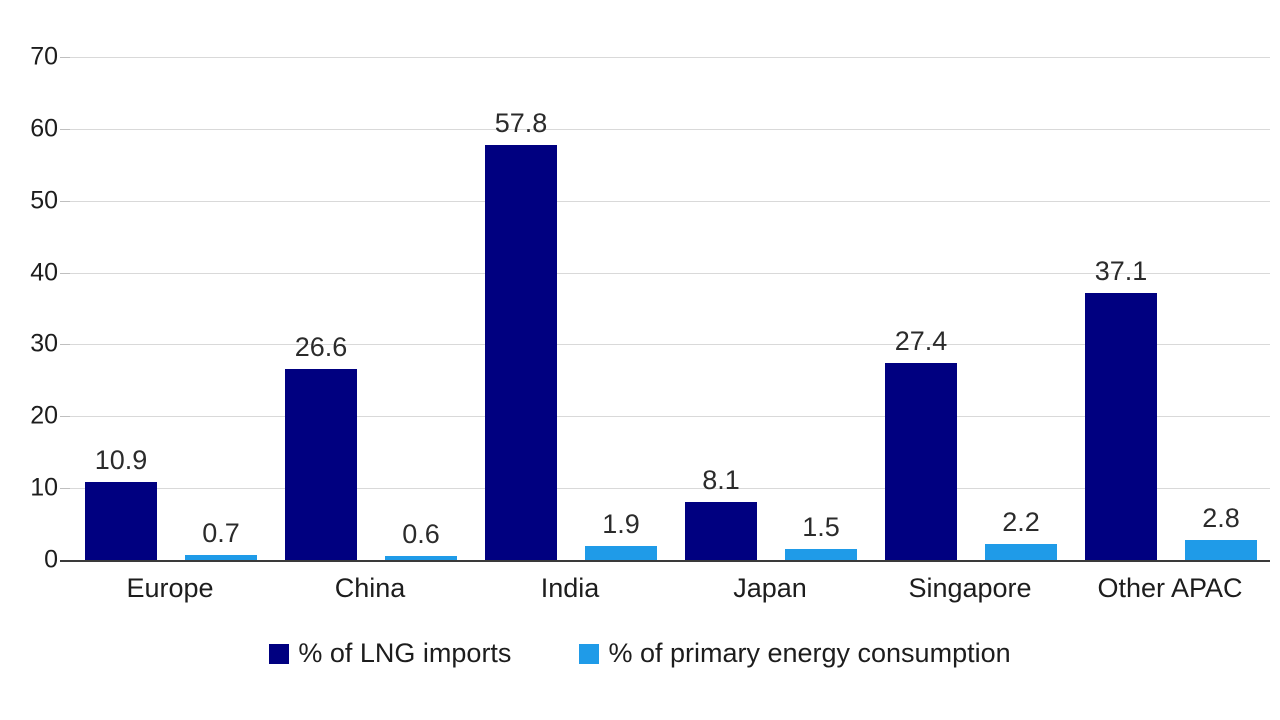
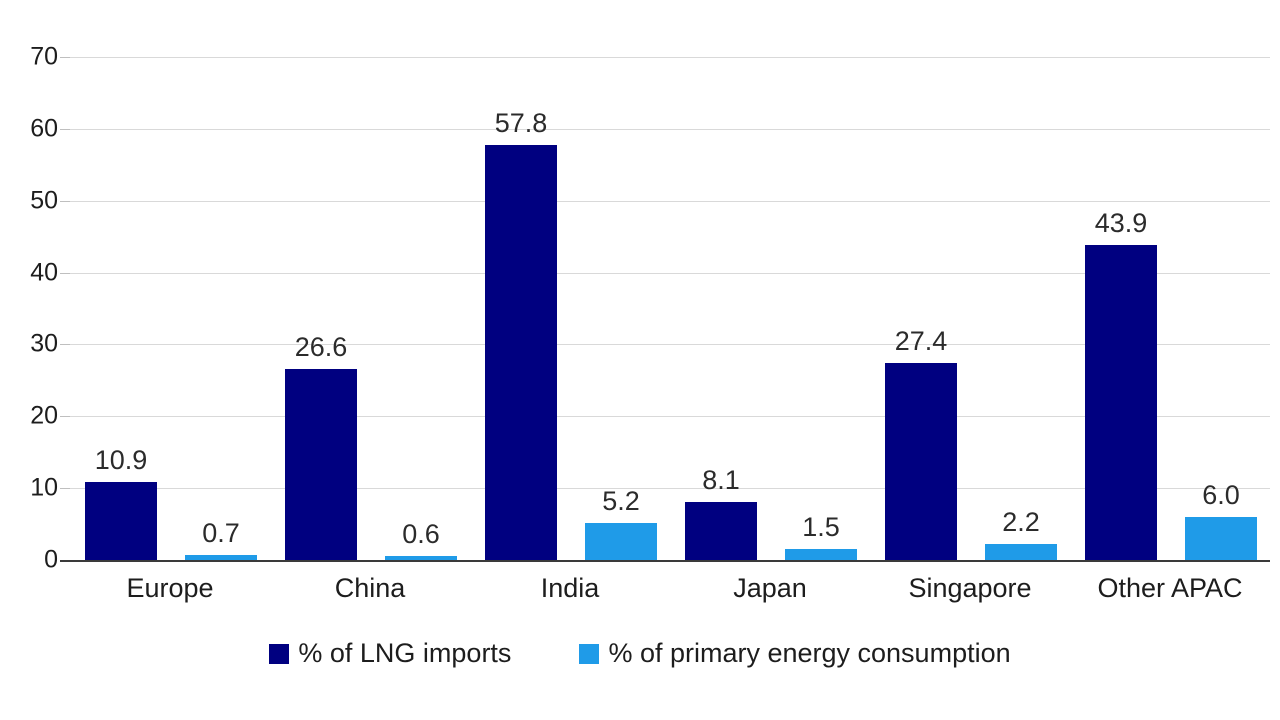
% of primary energy consumption/India: 1.9 -> 5.2
% of LNG imports/Other APAC: 37.1 -> 43.9
% of primary energy consumption/Other APAC: 2.8 -> 6.0
